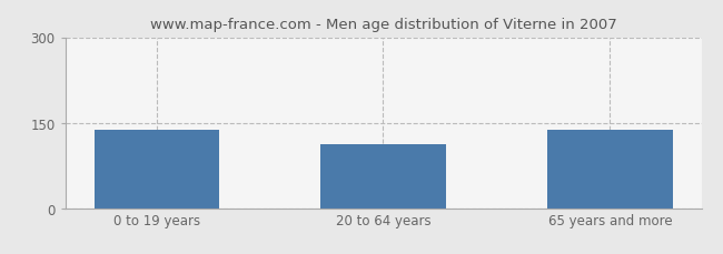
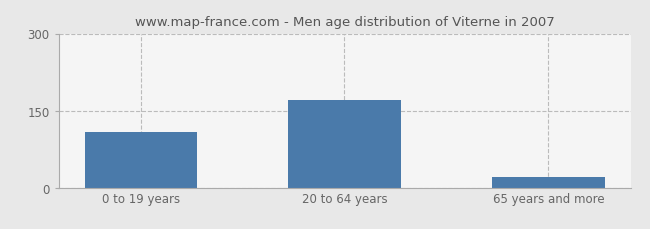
0 to 19 years: 138 -> 109
20 to 64 years: 112 -> 170
65 years and more: 138 -> 21
